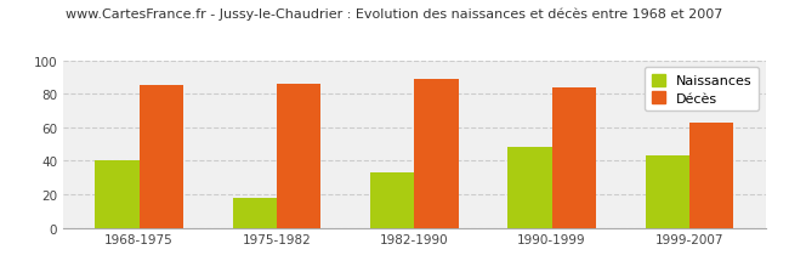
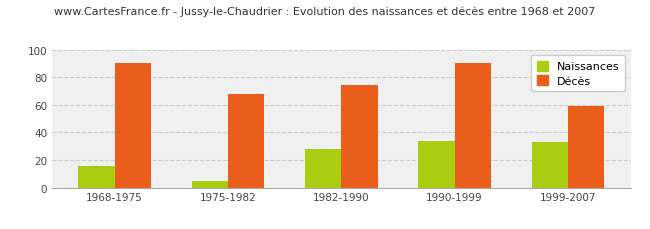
Naissances/1968-1975: 40 -> 16
Décès/1968-1975: 85 -> 90
Naissances/1975-1982: 18 -> 5
Décès/1975-1982: 86 -> 68
Naissances/1982-1990: 33 -> 28
Décès/1982-1990: 89 -> 74
Naissances/1990-1999: 48 -> 34
Décès/1990-1999: 84 -> 90
Naissances/1999-2007: 43 -> 33
Décès/1999-2007: 63 -> 59
